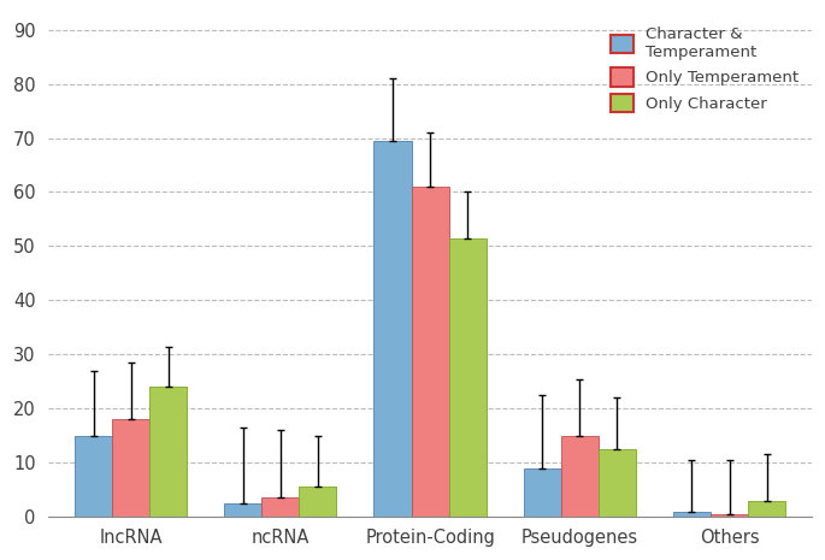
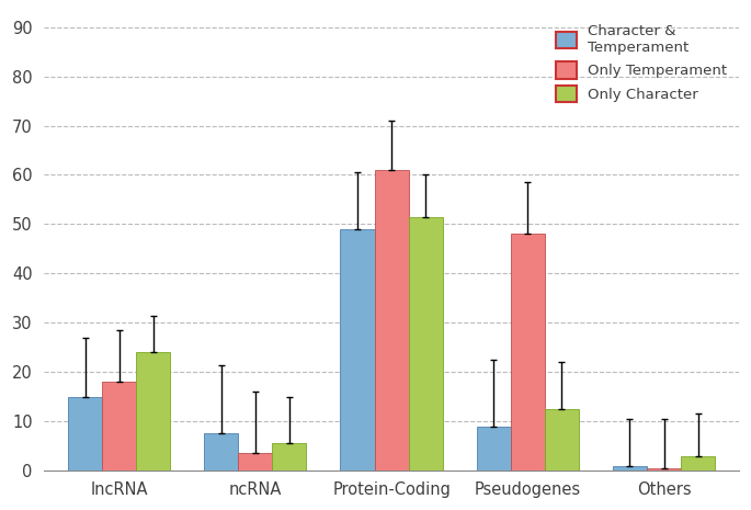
Character & Temperament/ncRNA: 2.5 -> 7.5
Character & Temperament/Protein-Coding: 69.5 -> 49.0
Only Temperament/Pseudogenes: 15.0 -> 48.0
